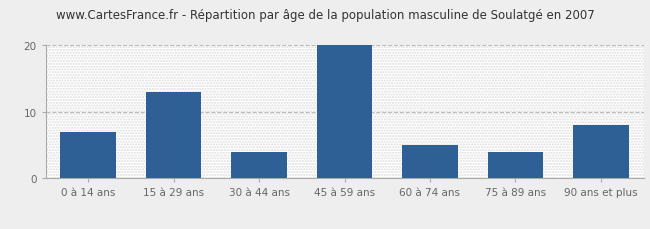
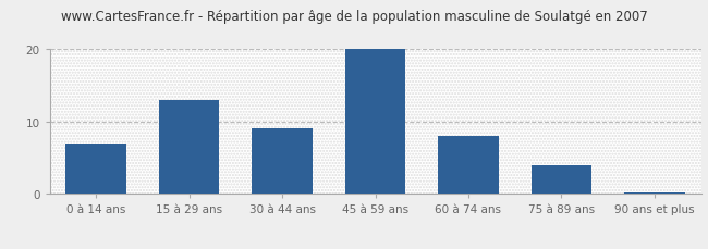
30 à 44 ans: 4.0 -> 9.0
60 à 74 ans: 5.0 -> 8.0
90 ans et plus: 8.0 -> 0.2
